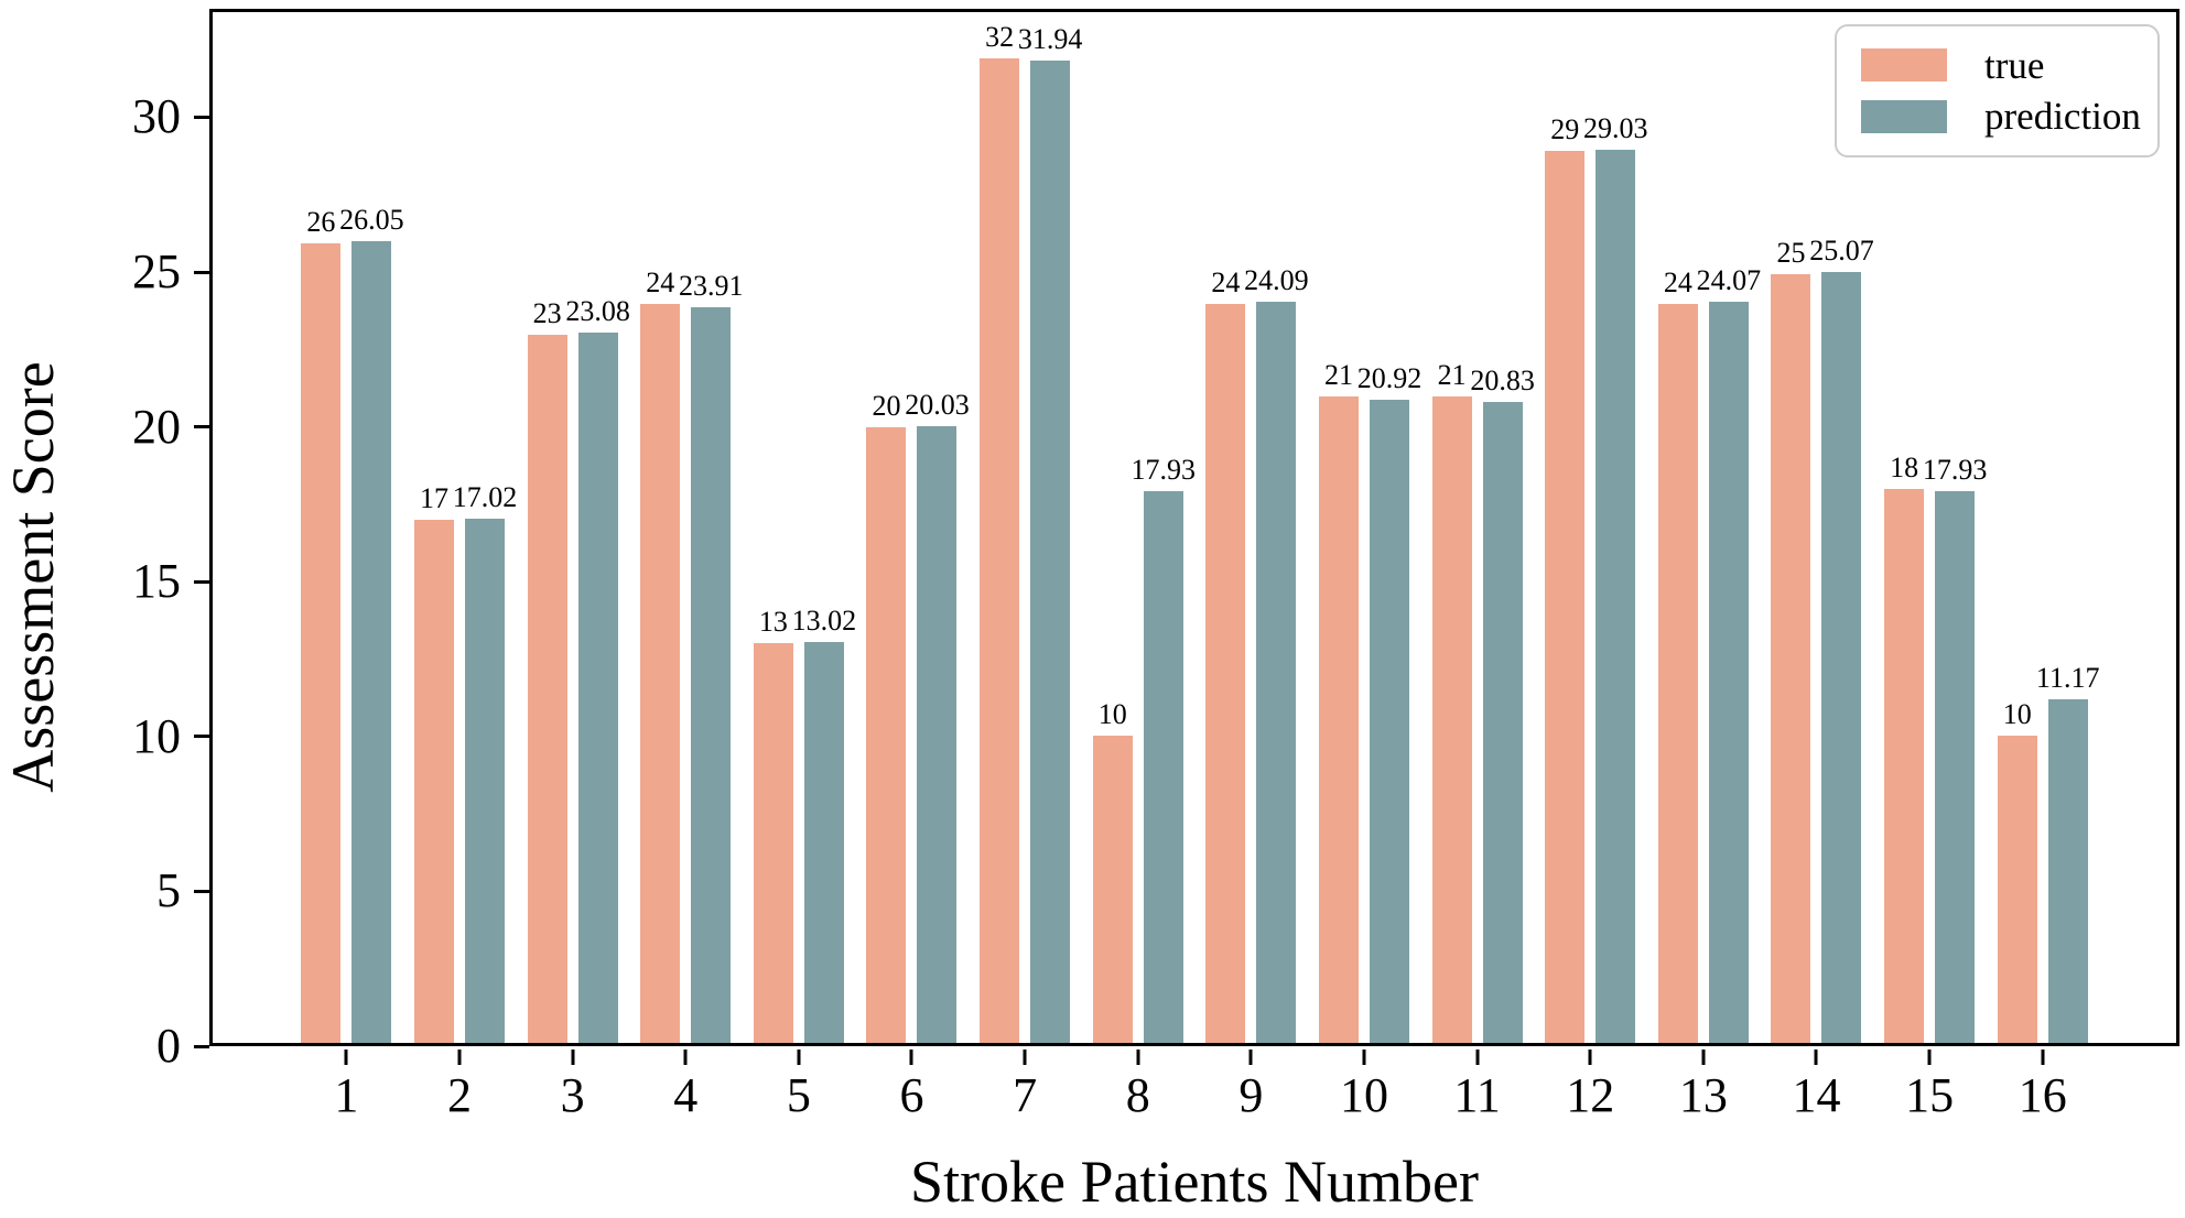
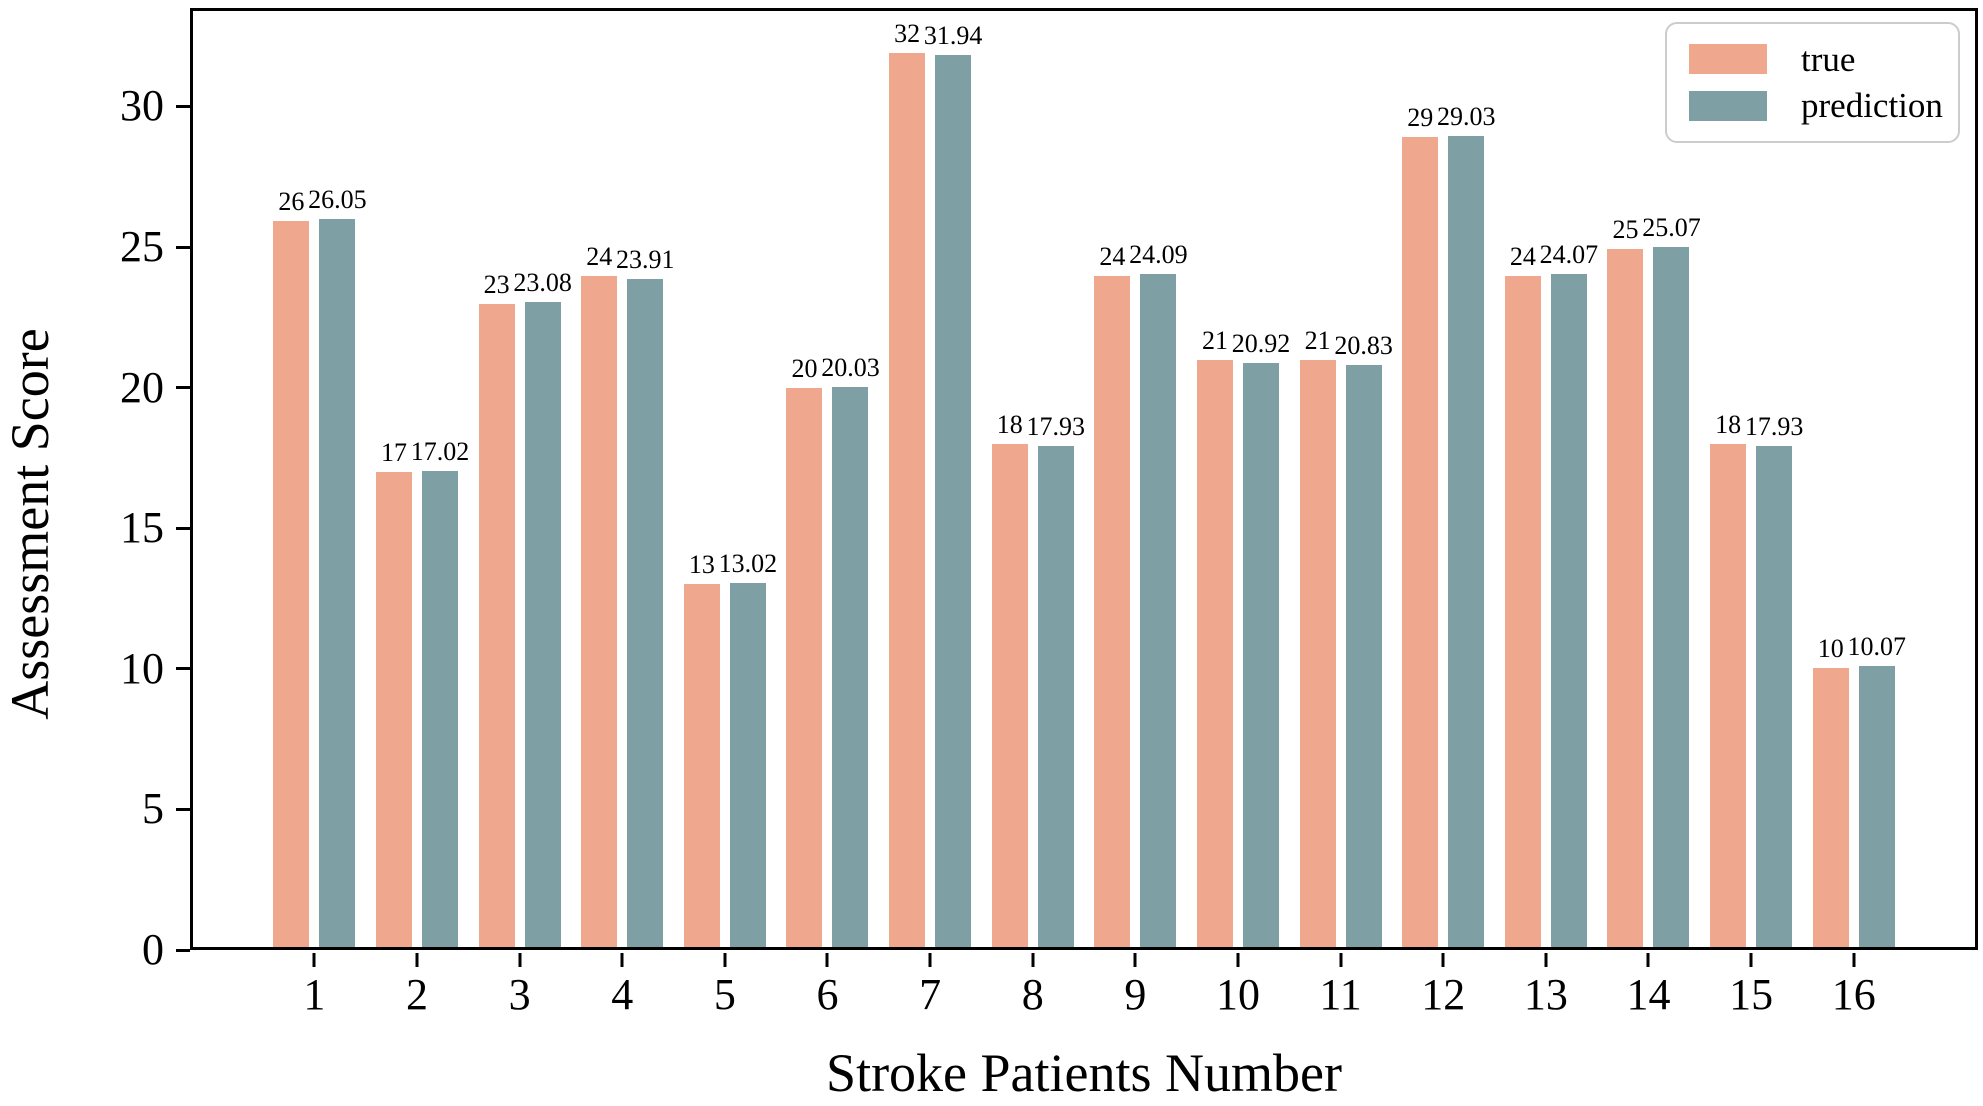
true/8: 10 -> 18
prediction/16: 11.17 -> 10.07
